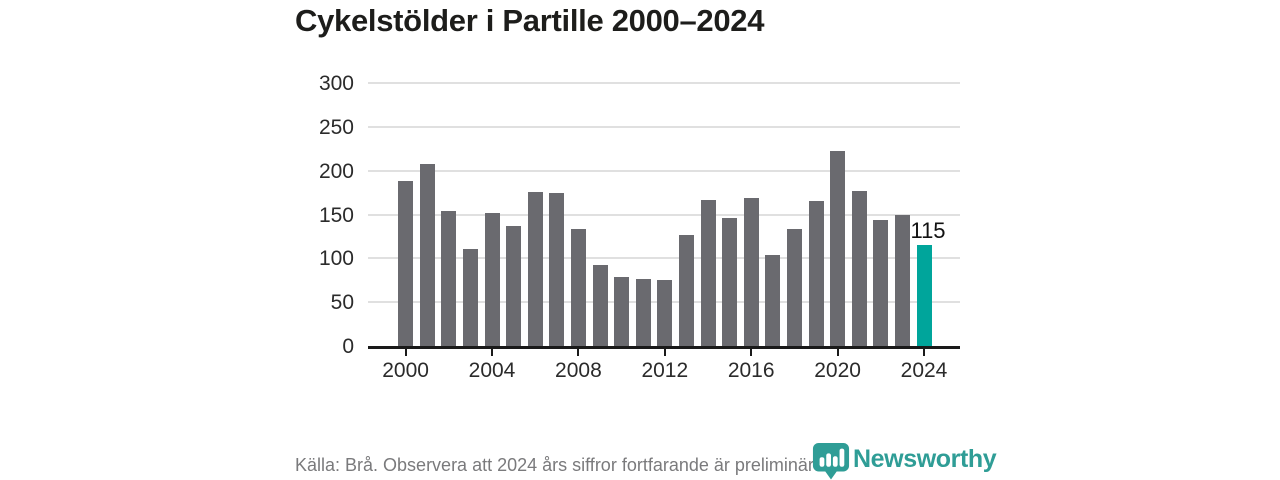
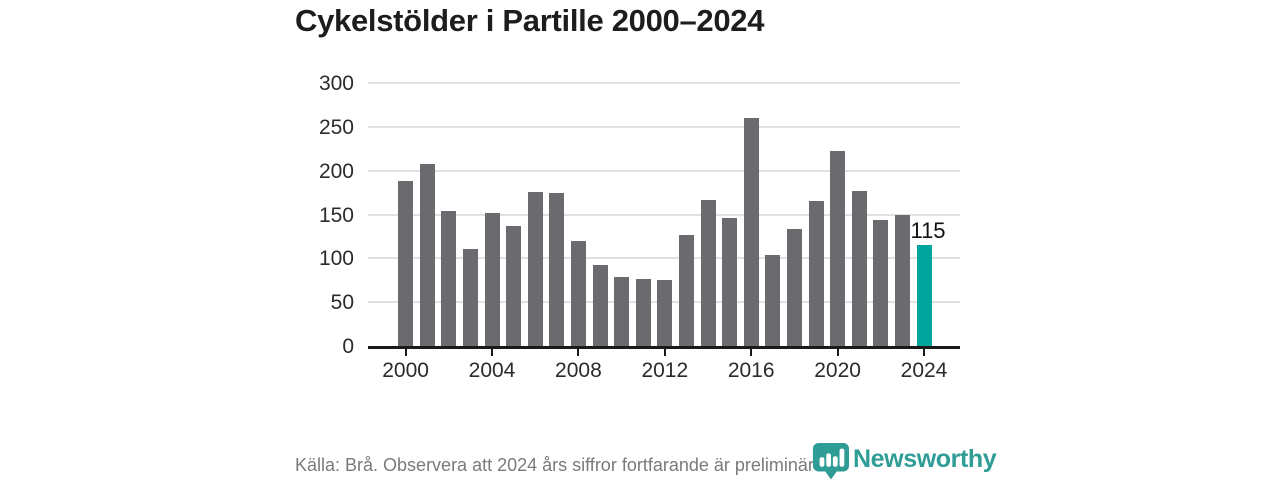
2008: 130 -> 120
2016: 170 -> 260
